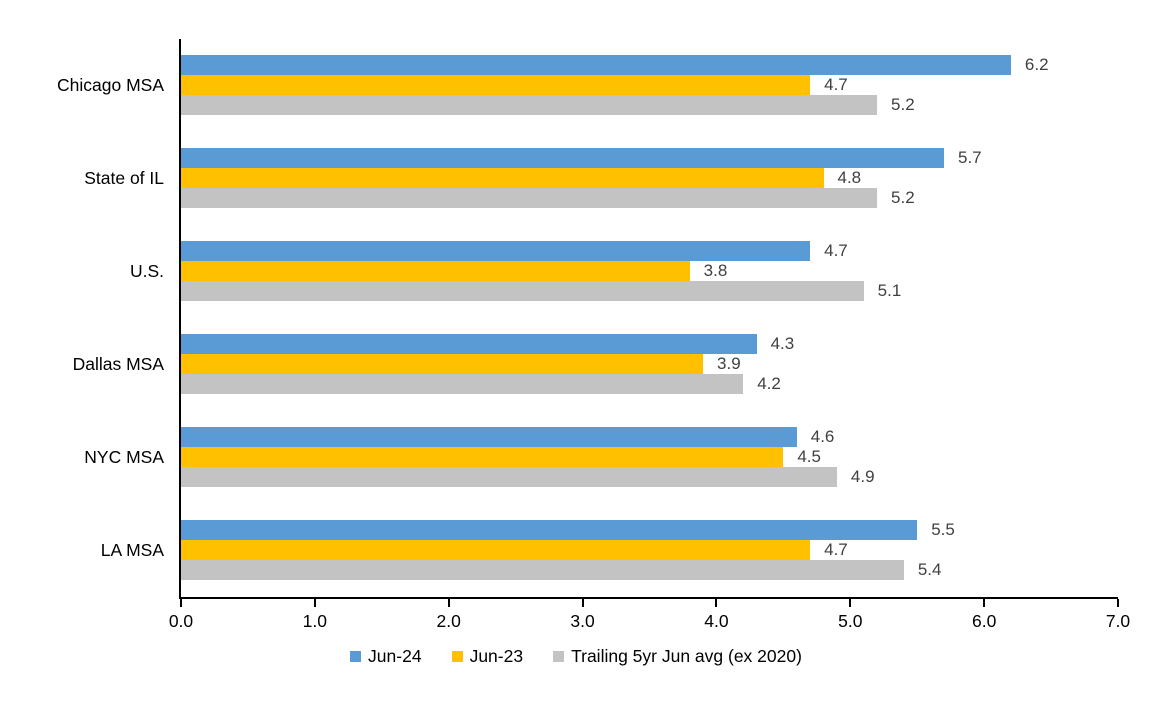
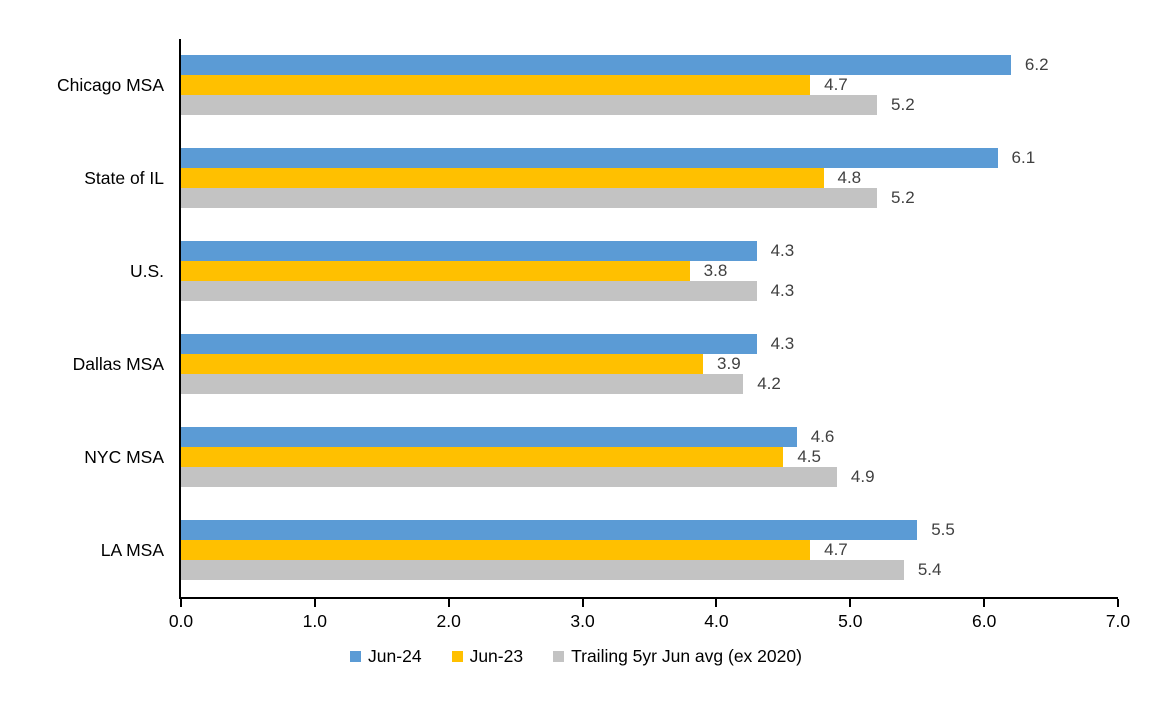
Jun-24/State of IL: 5.7 -> 6.1
Jun-24/U.S.: 4.7 -> 4.3
Trailing 5yr Jun avg (ex 2020)/U.S.: 5.1 -> 4.3
